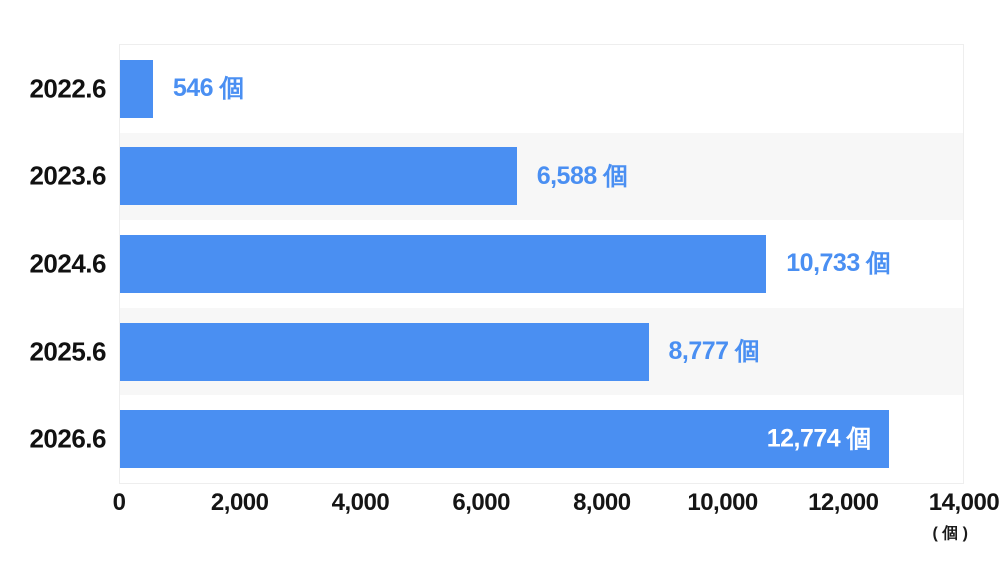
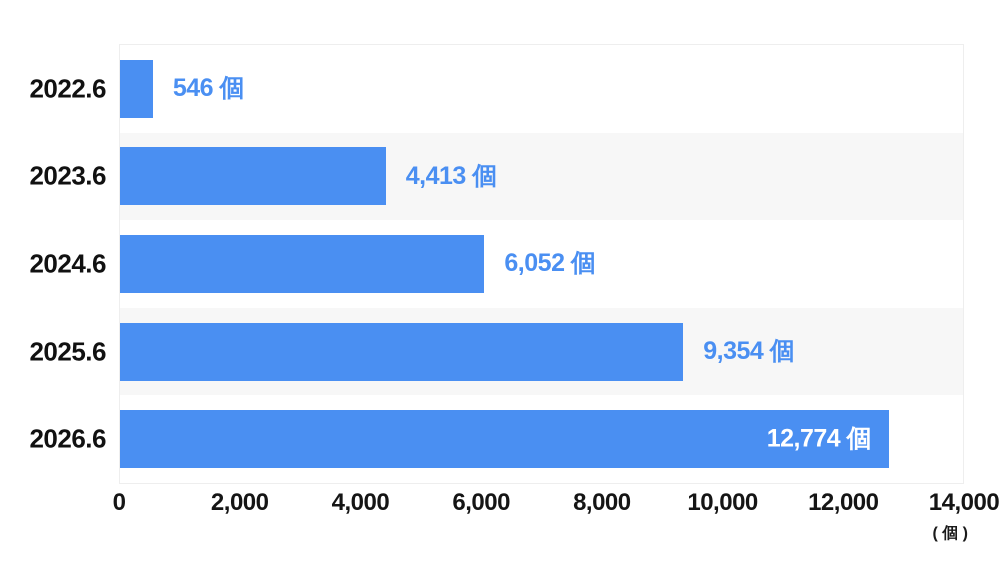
2023.6: 6,588 -> 4,413
2024.6: 10,733 -> 6,052
2025.6: 8,777 -> 9,354
